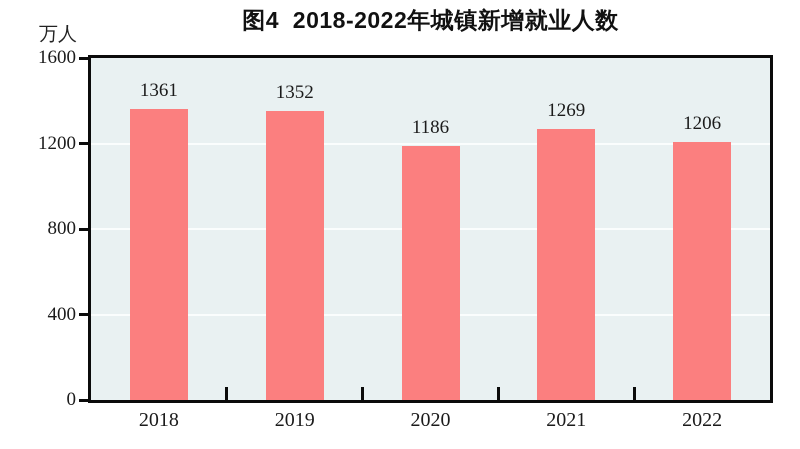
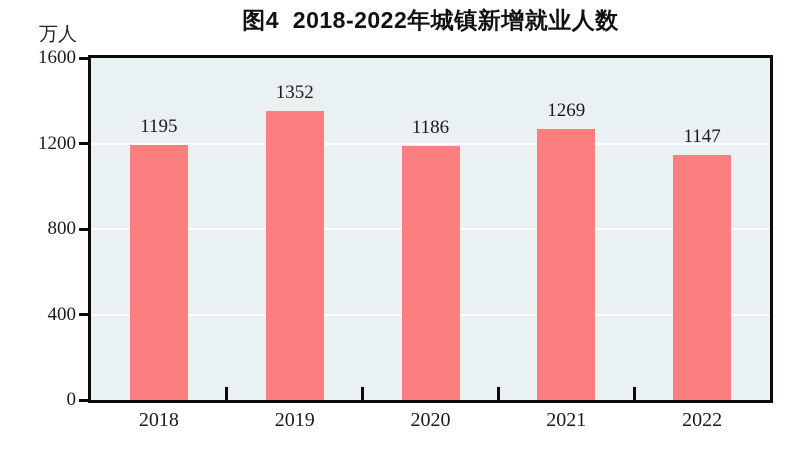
2018: 1361 -> 1195
2022: 1206 -> 1147
